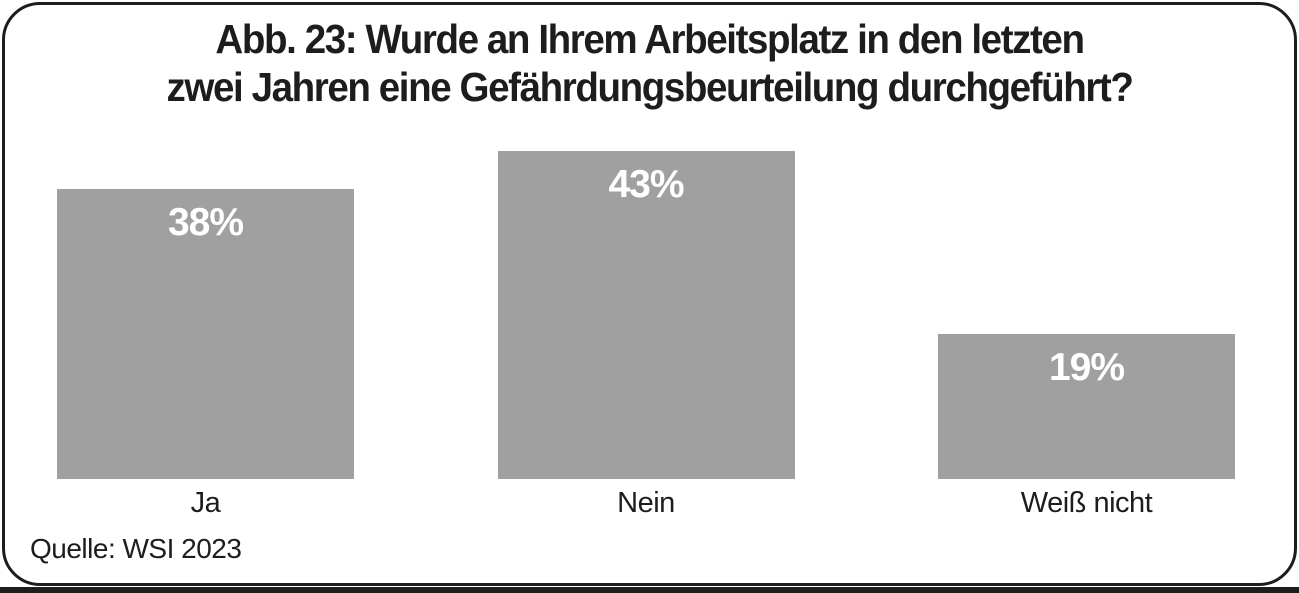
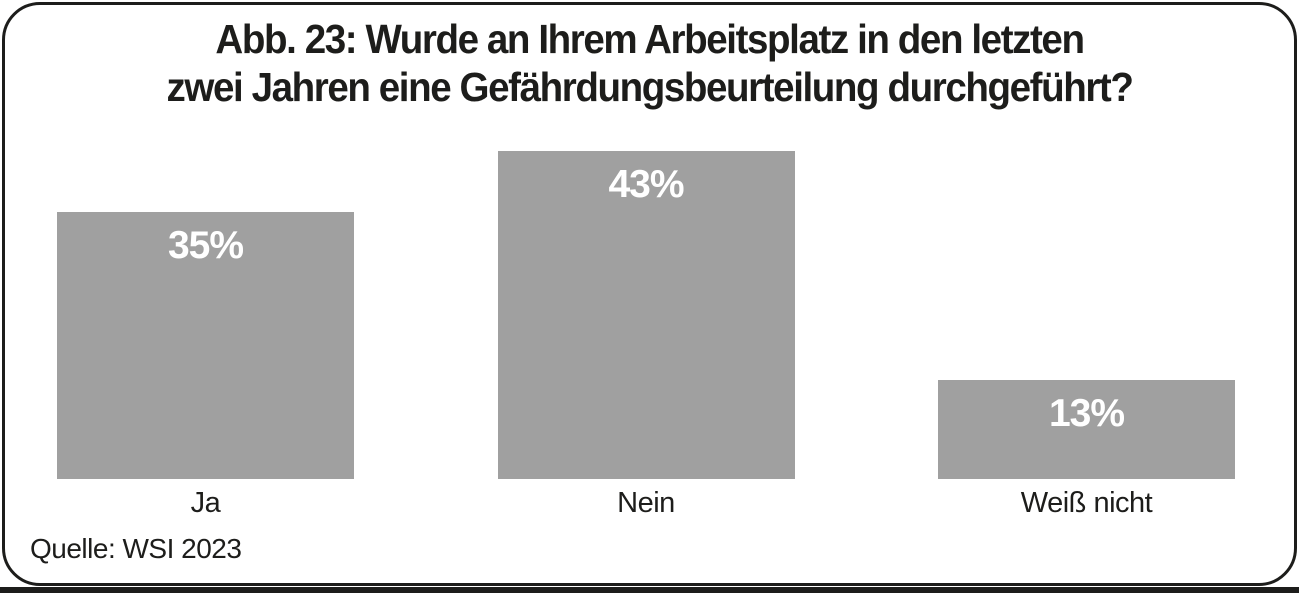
Ja: 38% -> 35%
Weiß nicht: 19% -> 13%
